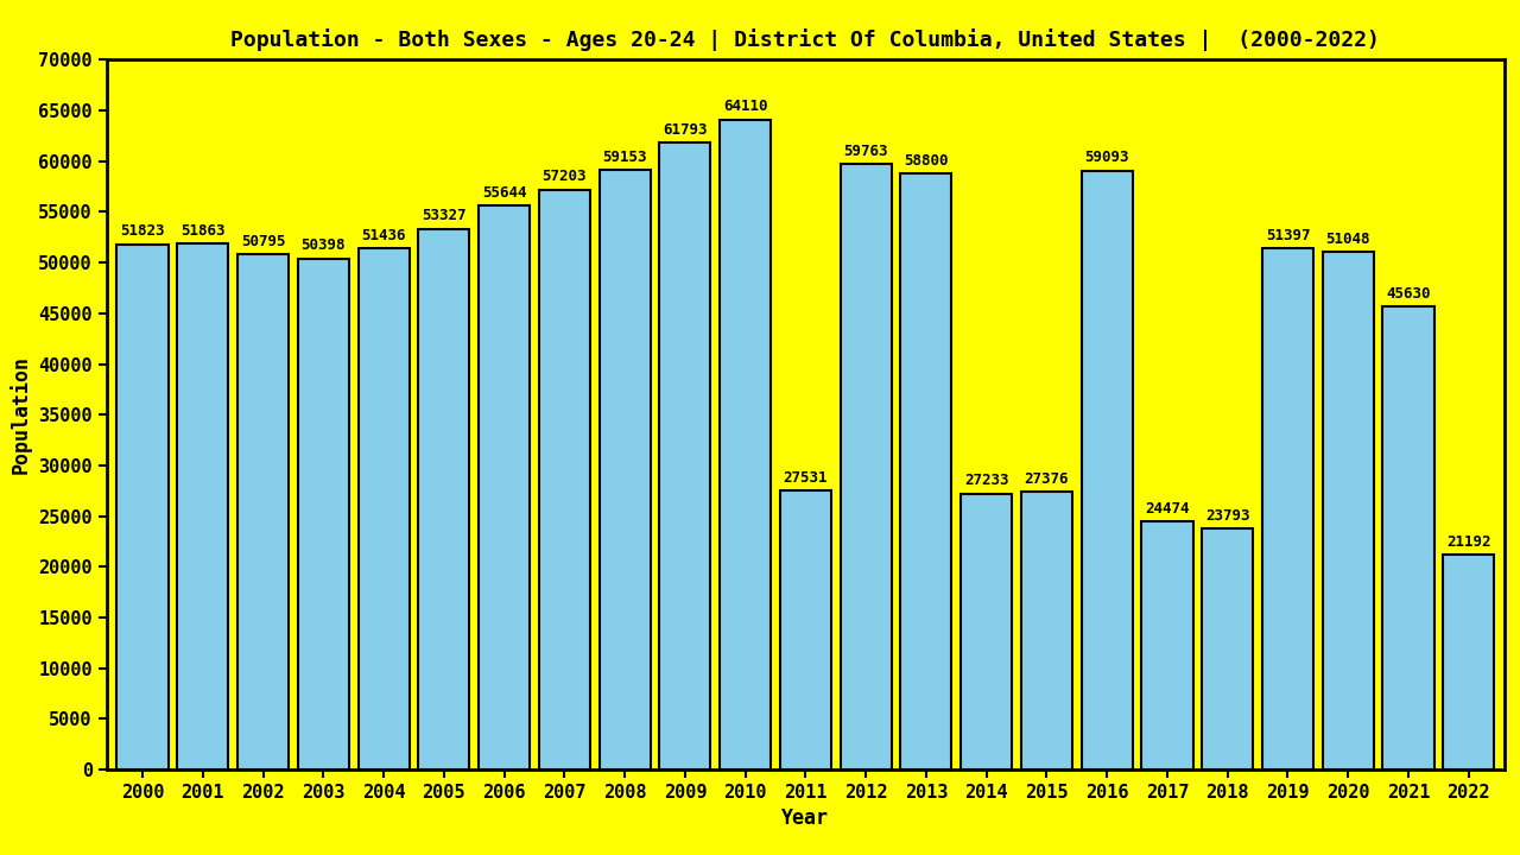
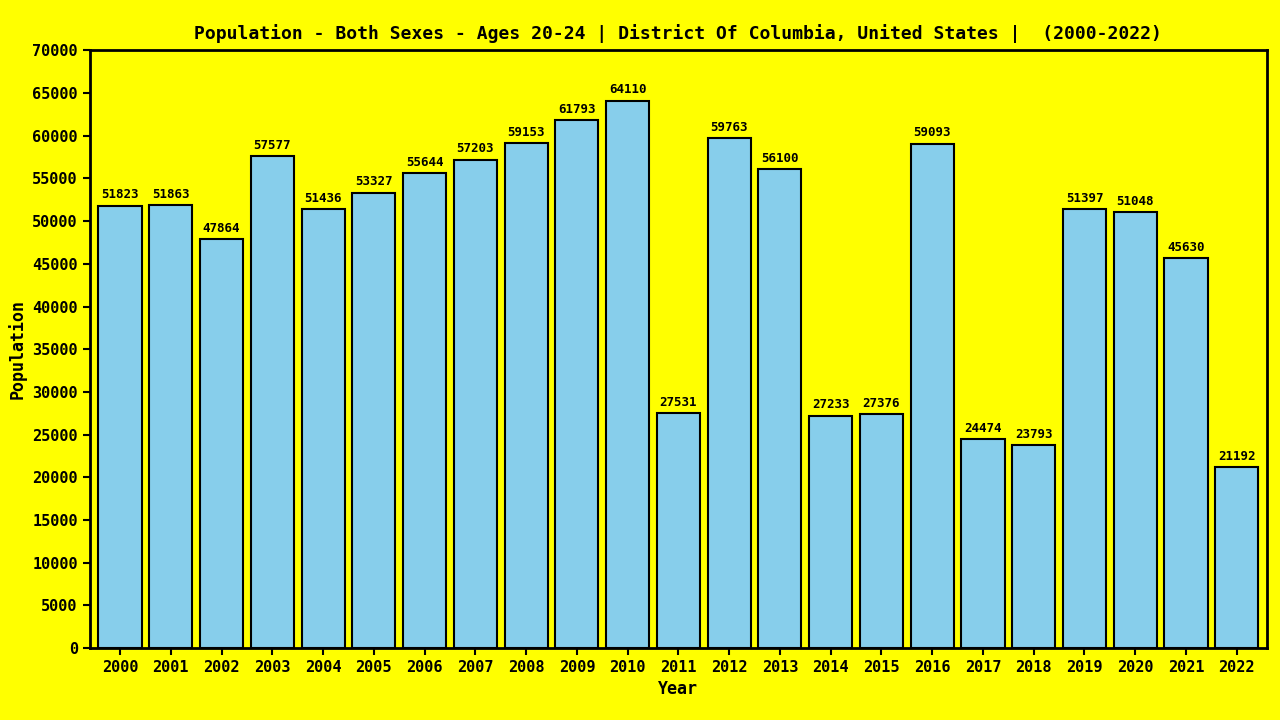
2002: 50795 -> 47864
2003: 50398 -> 57577
2013: 58800 -> 56100
